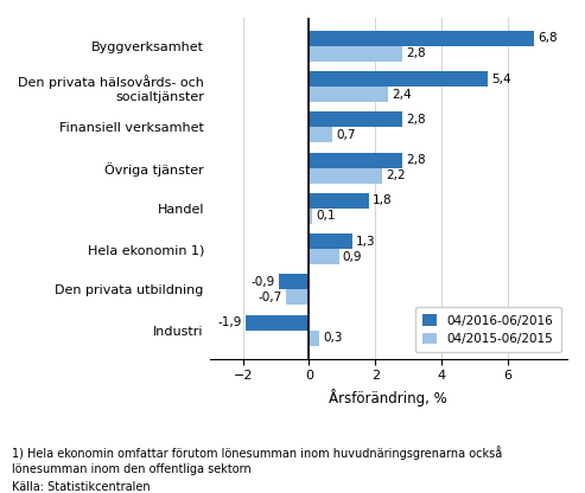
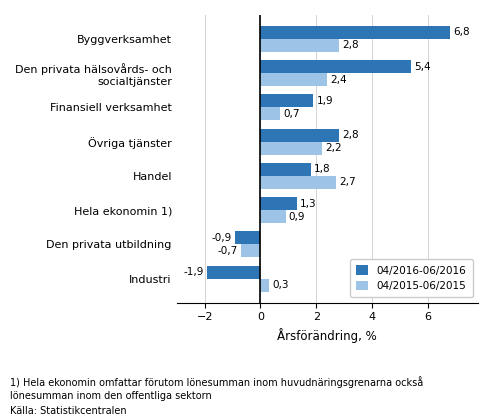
04/2016-06/2016/Finansiell verksamhet: 2,8 -> 1,9
04/2015-06/2015/Handel: 0,1 -> 2,7
